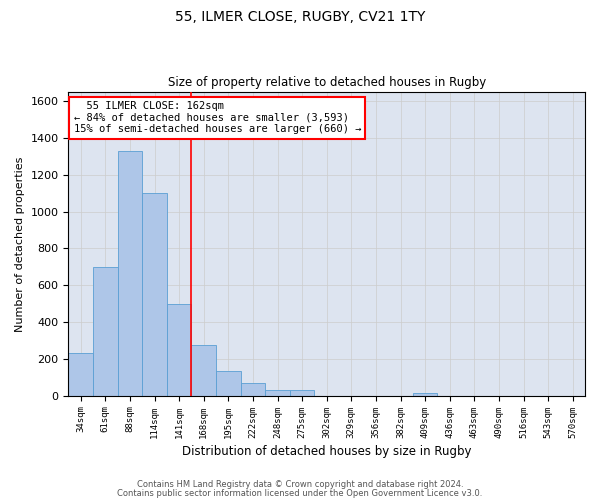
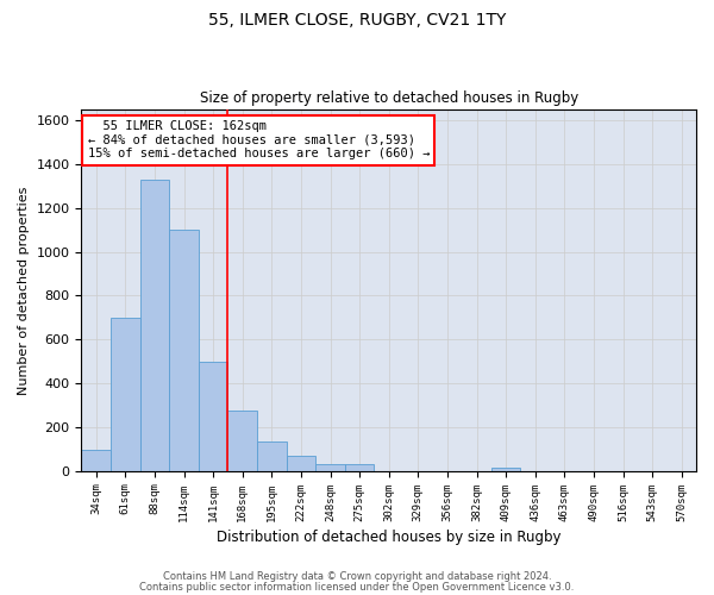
34sqm: 230 -> 100
